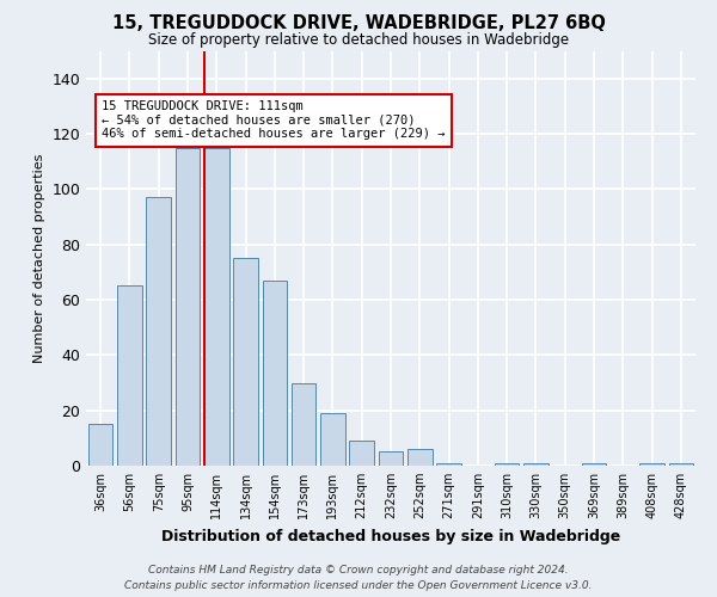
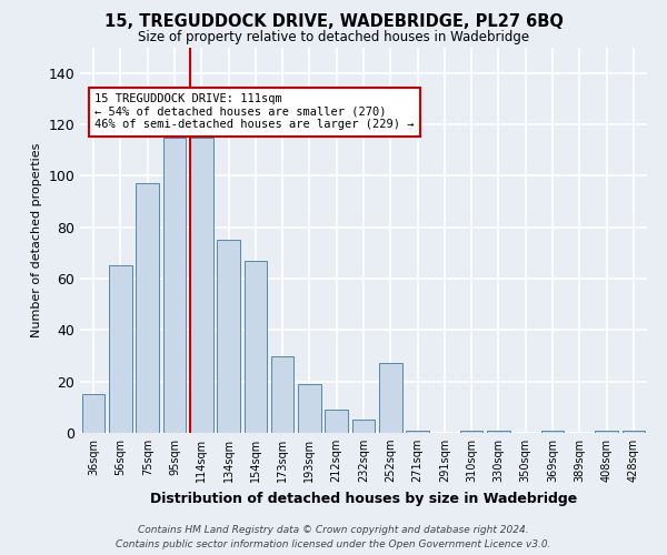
252sqm: 6 -> 27
